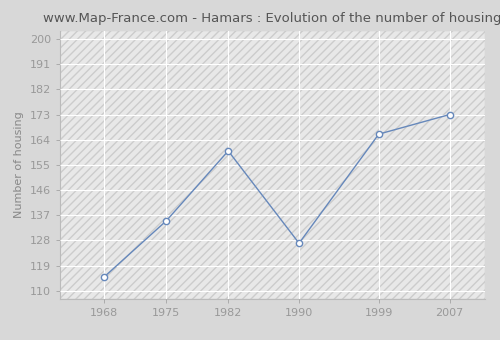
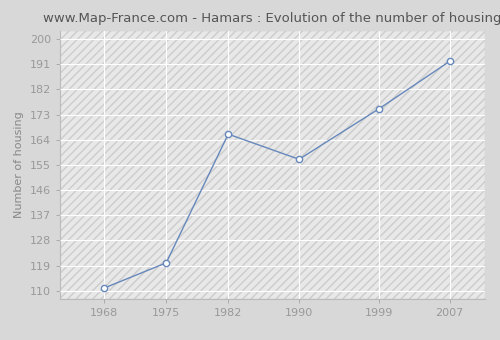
1968: 115 -> 111
1975: 135 -> 120
1982: 160 -> 166
1990: 127 -> 157
1999: 166 -> 175
2007: 173 -> 192
